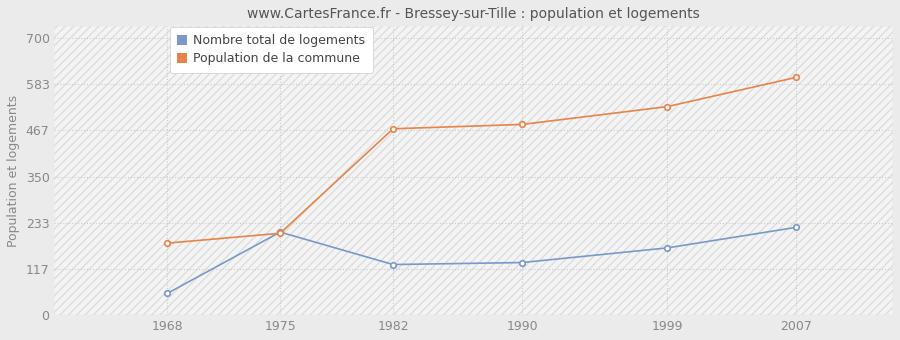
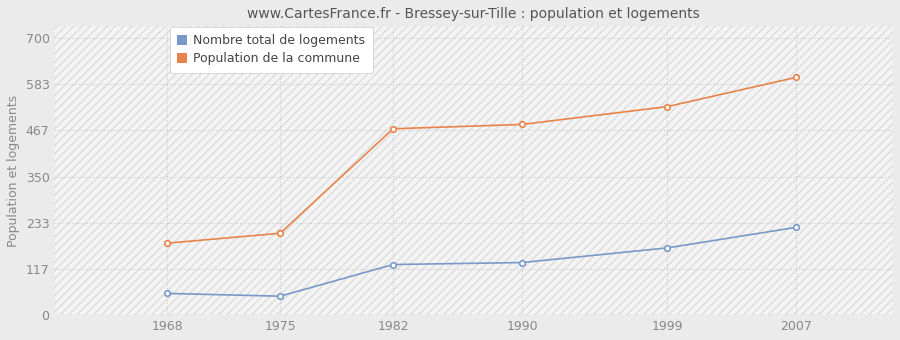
Nombre total de logements/1975: 210 -> 48
